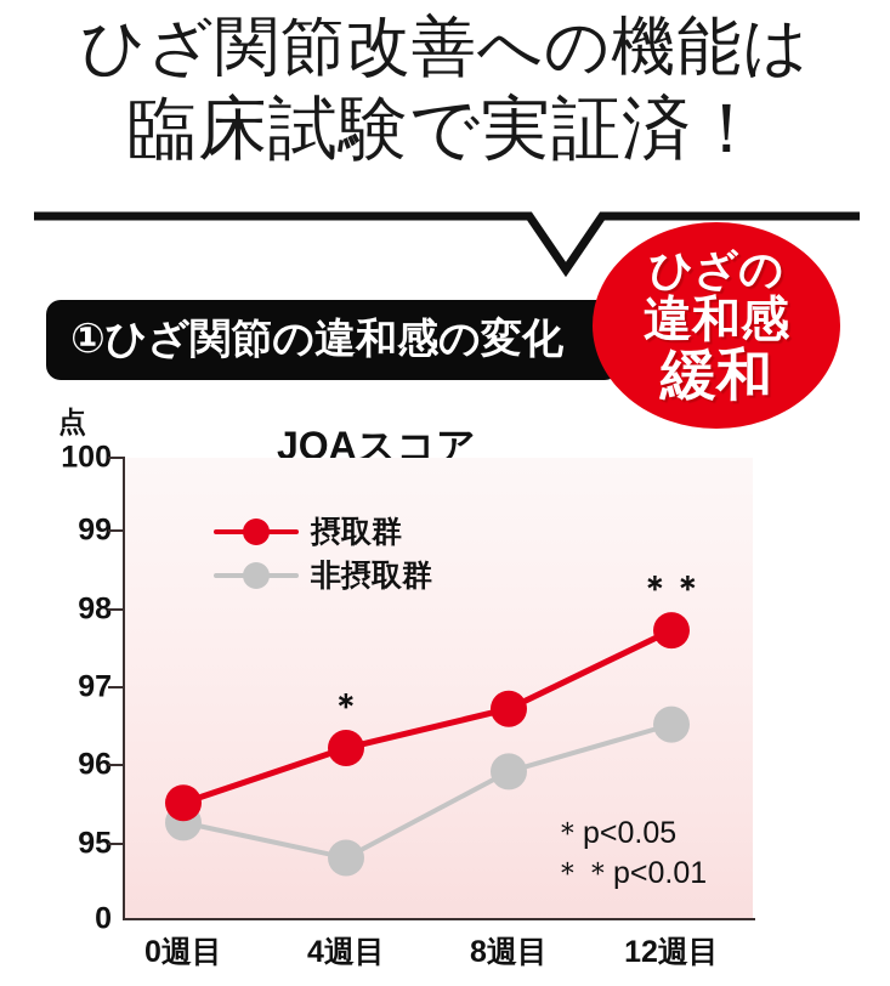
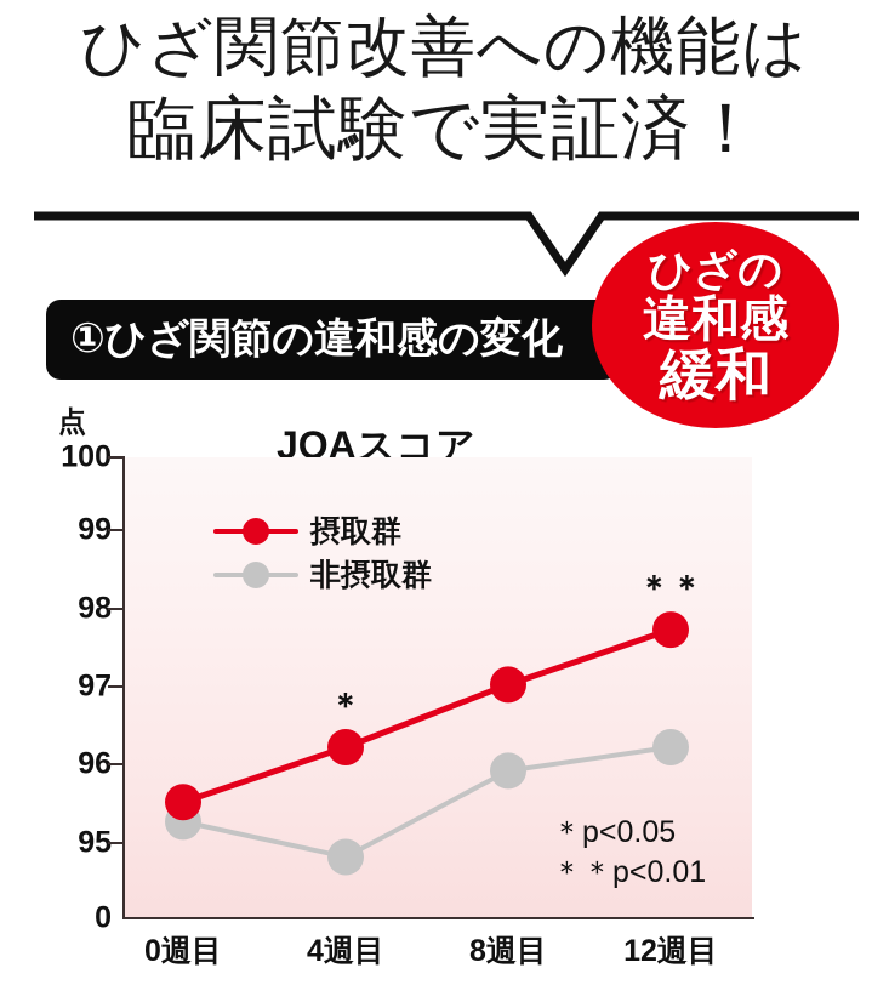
摂取群/8週目: 96.8 -> 97.1
非摂取群/12週目: 96.6 -> 96.3
